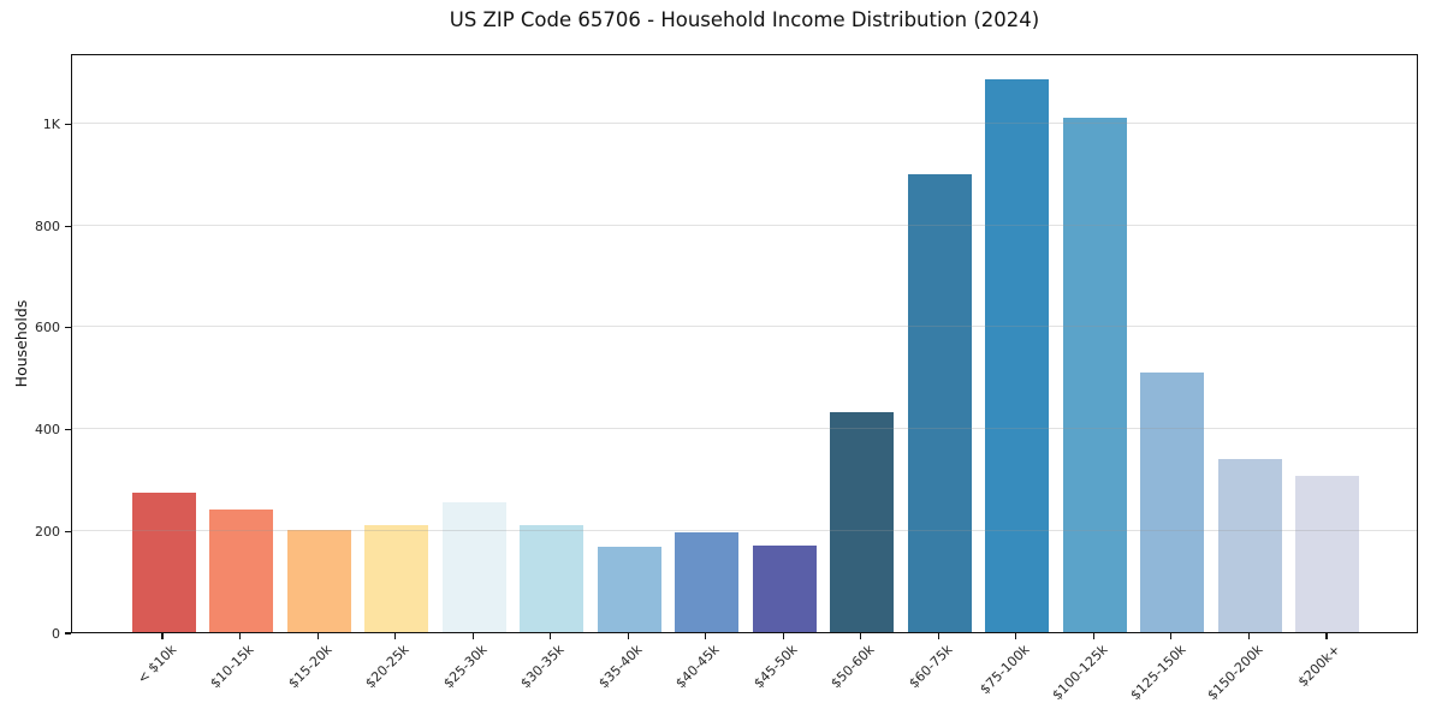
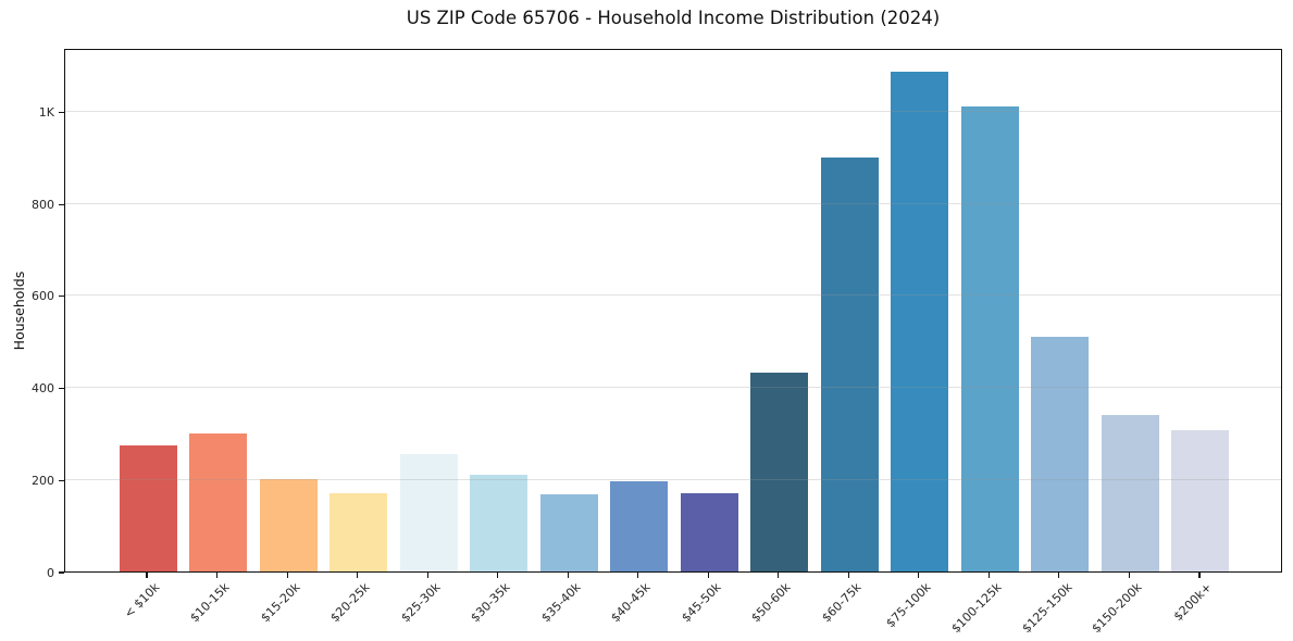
$10-15k: 240 -> 300
$20-25k: 210 -> 170
